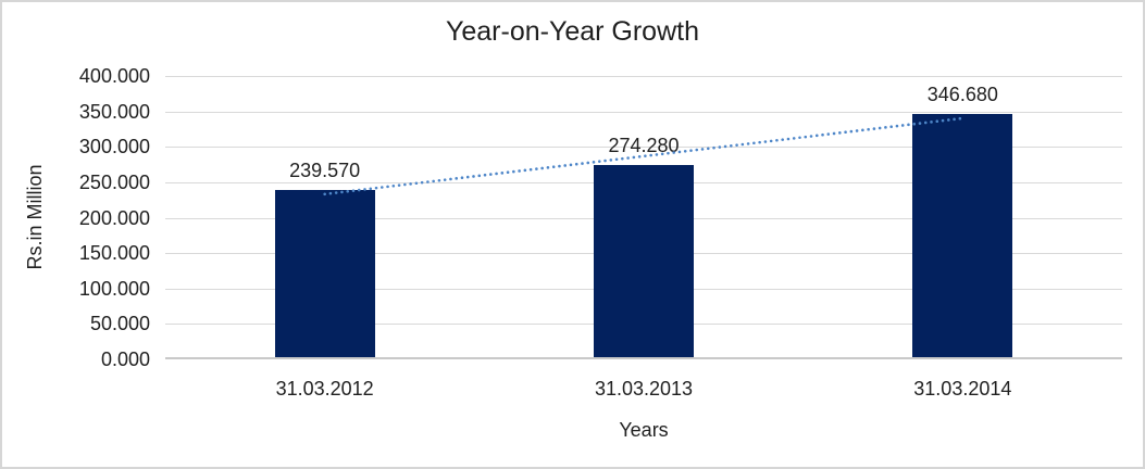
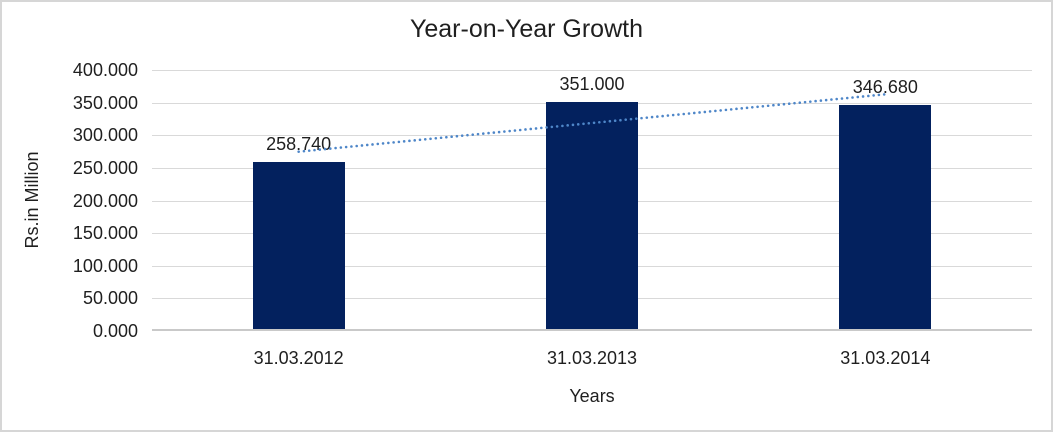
31.03.2012: 239.570 -> 258.740
31.03.2013: 274.280 -> 351.000
